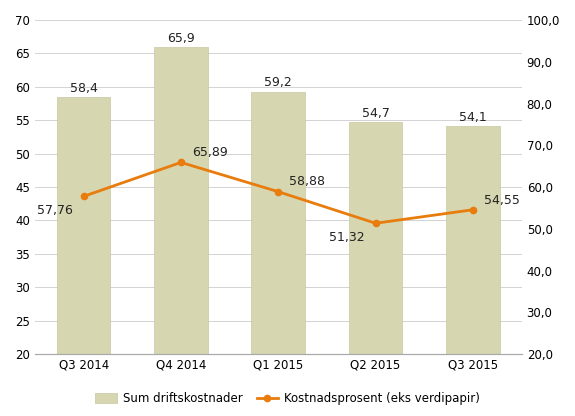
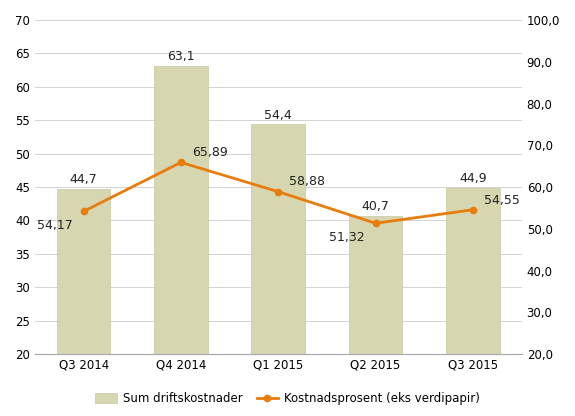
Sum driftskostnader/Q3 2014: 58,4 -> 44,7
Kostnadsprosent (eks verdipapir)/Q3 2014: 57,76 -> 54,17
Sum driftskostnader/Q4 2014: 65,9 -> 63,1
Sum driftskostnader/Q1 2015: 59,2 -> 54,4
Sum driftskostnader/Q2 2015: 54,7 -> 40,7
Sum driftskostnader/Q3 2015: 54,1 -> 44,9
